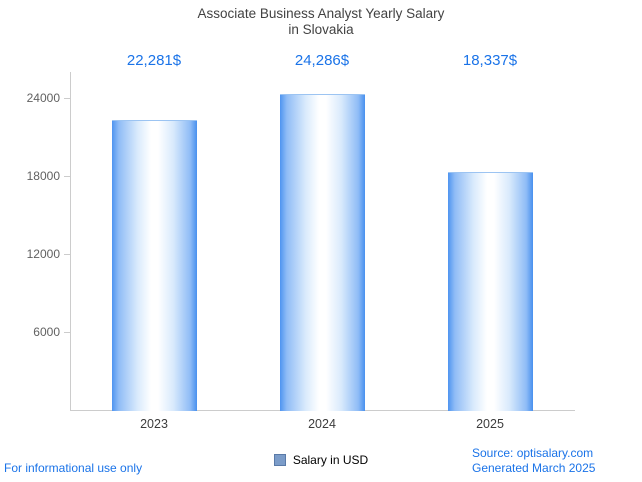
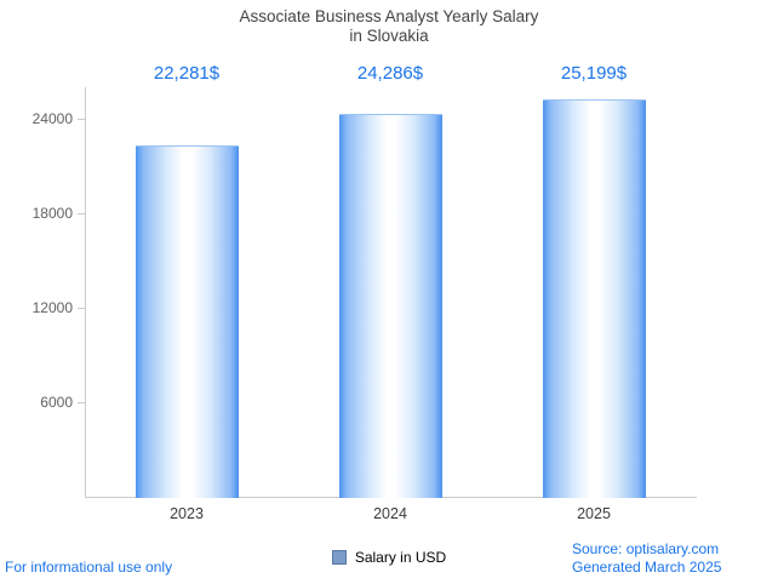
2025: 18,337 -> 25,199
